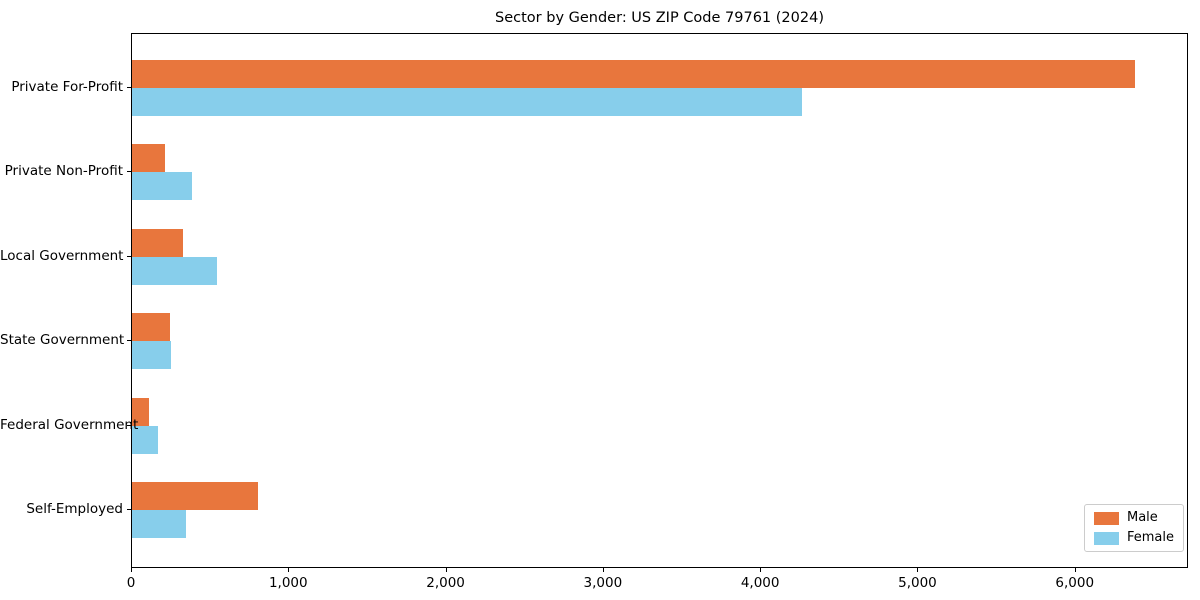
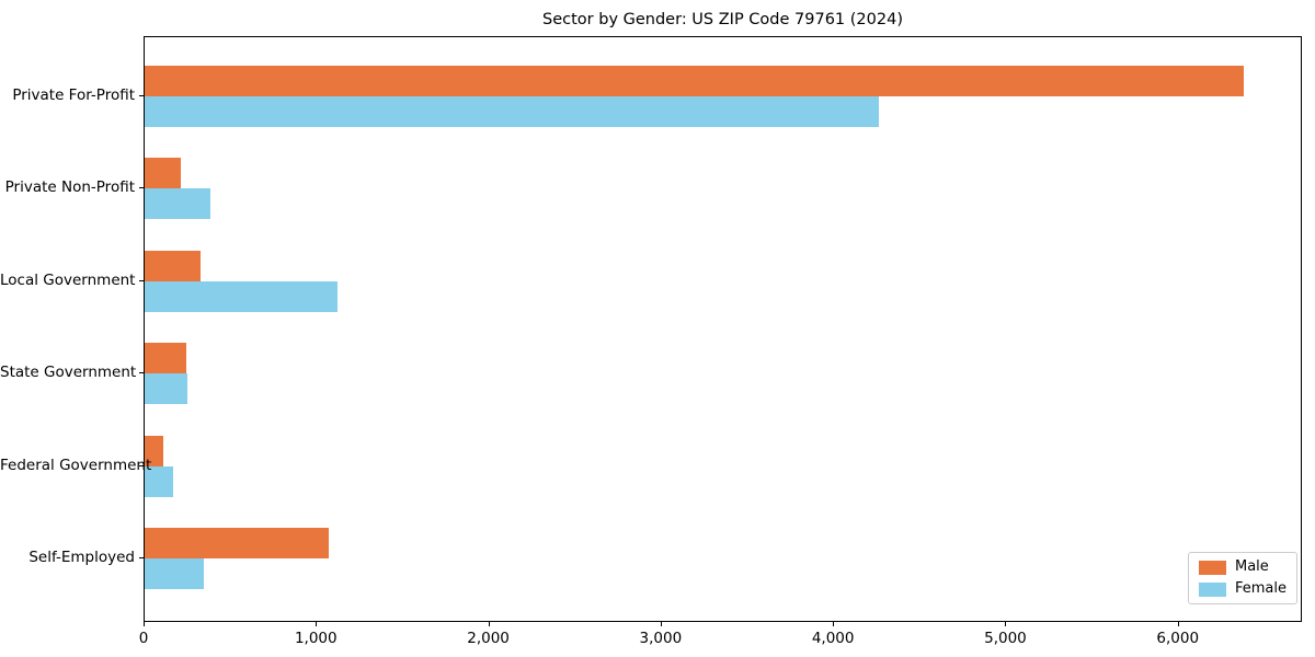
Female/Local Government: 540 -> 1120
Male/Self-Employed: 800 -> 1070
